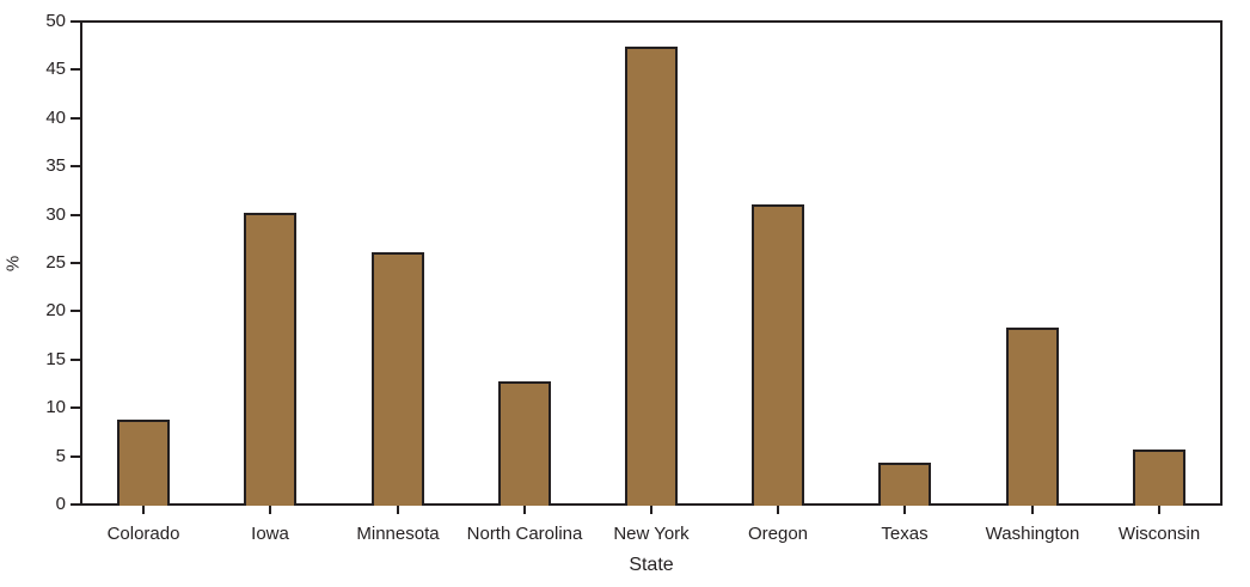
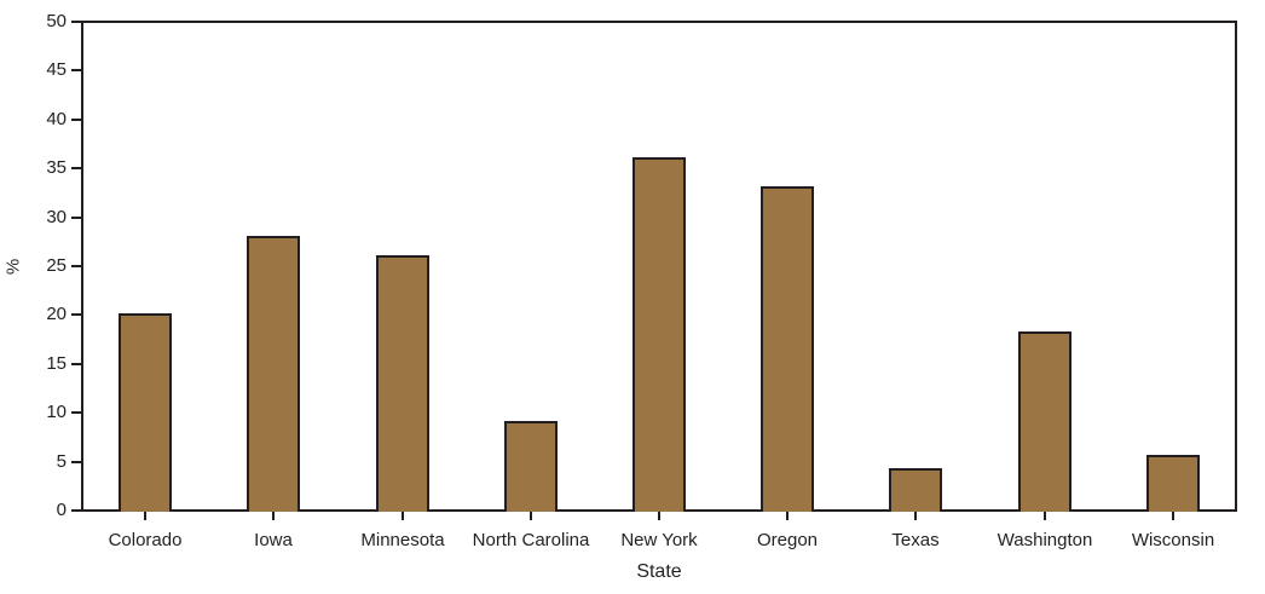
Colorado: 9 -> 20
Iowa: 30 -> 28
North Carolina: 13 -> 9
New York: 47 -> 36
Oregon: 31 -> 33
